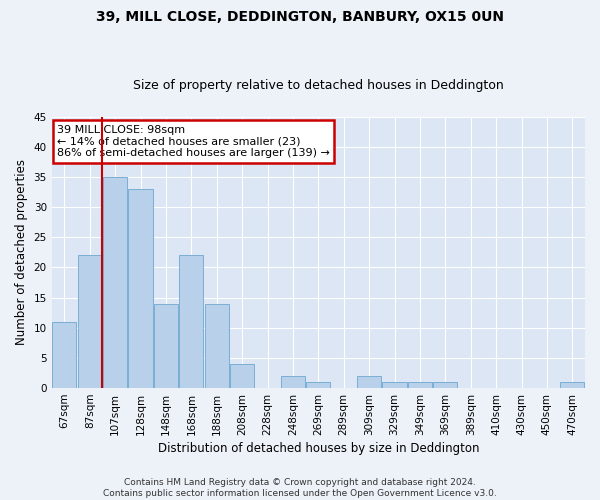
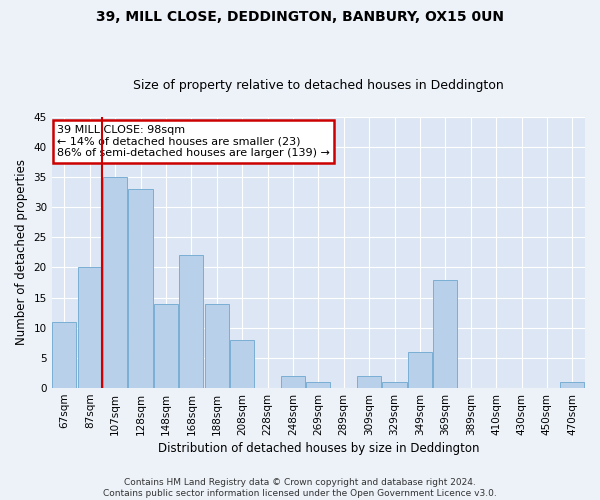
87sqm: 22 -> 20
208sqm: 4 -> 8
349sqm: 1 -> 6
369sqm: 1 -> 18
